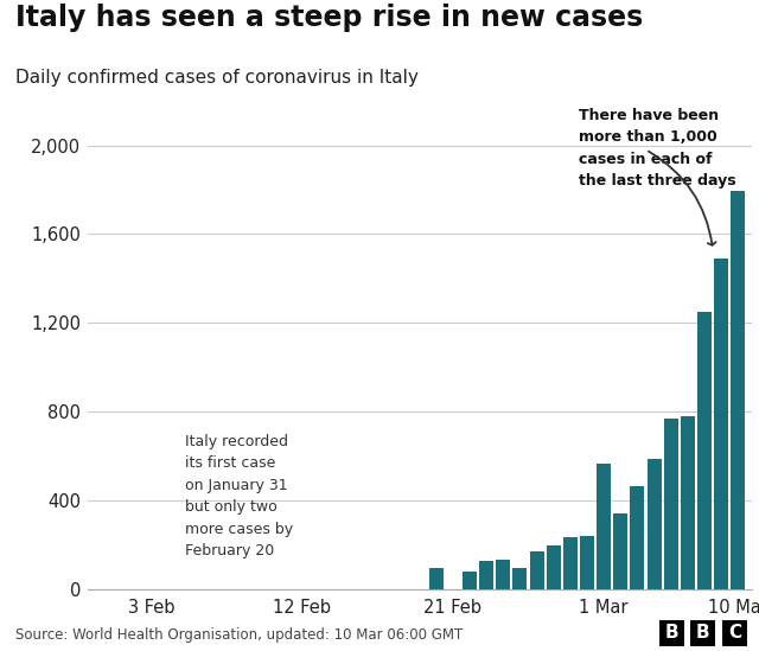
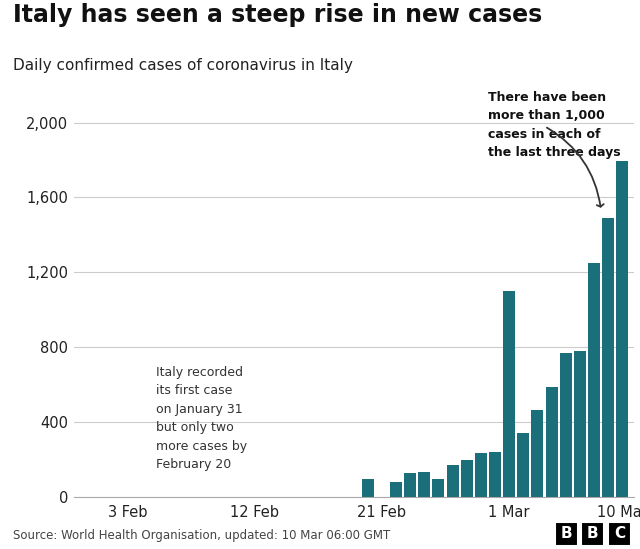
1 Mar: 570 -> 1,100
